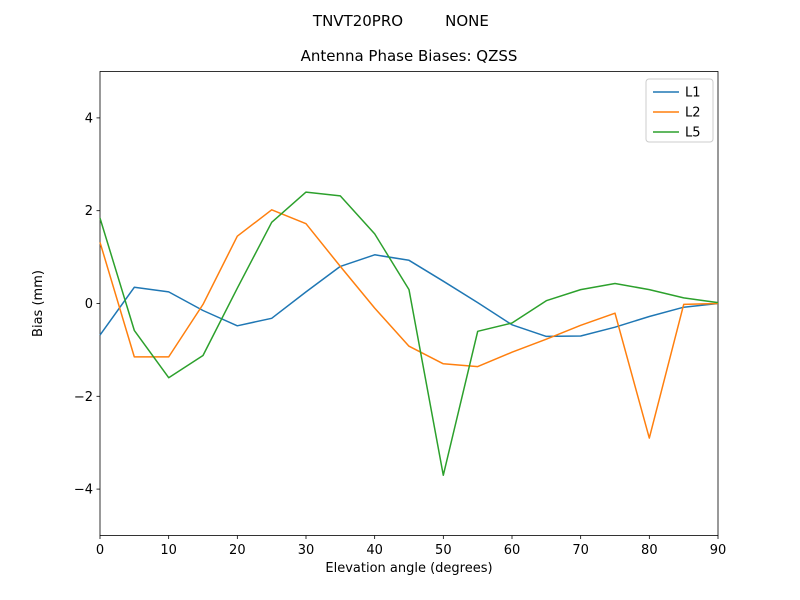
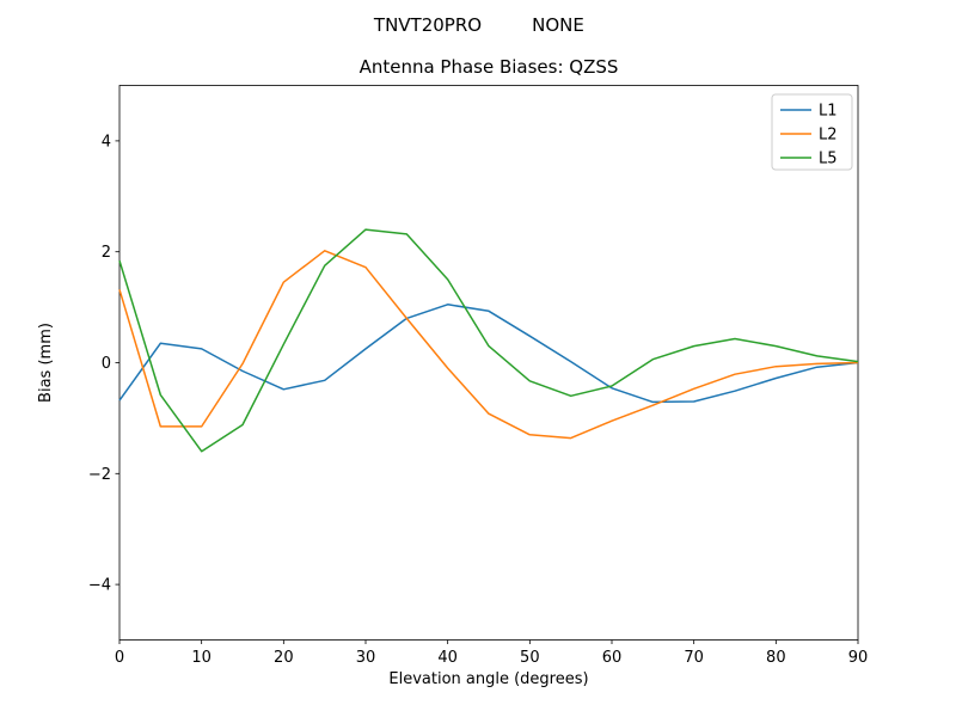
L5/50: -3.7 -> -0.3
L2/80: -2.9 -> -0.1
